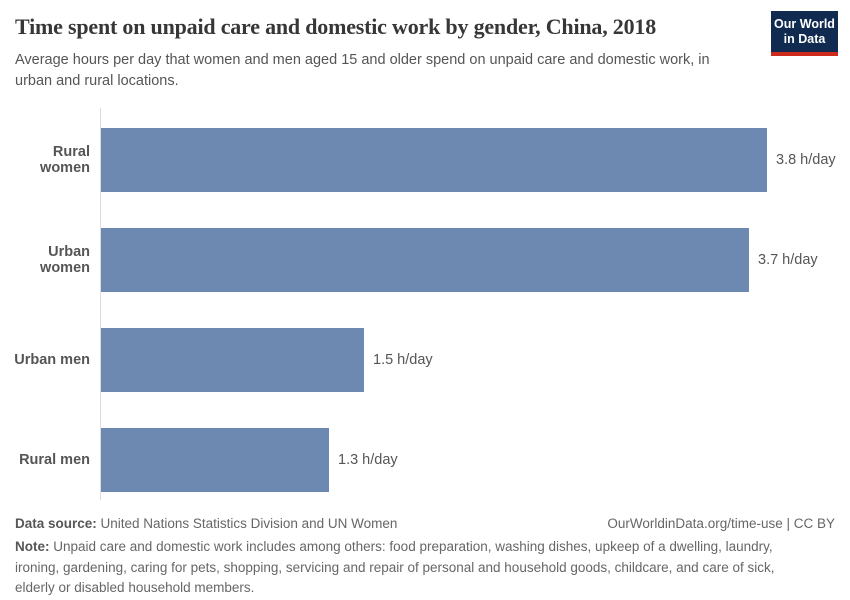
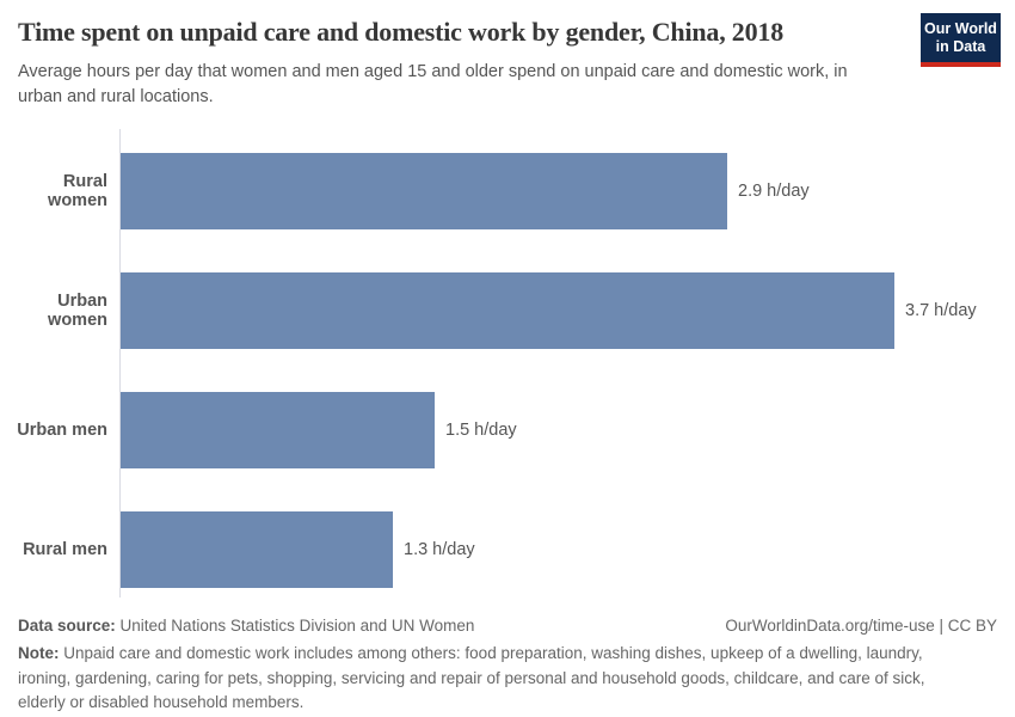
Rural women: 3.8 -> 2.9
